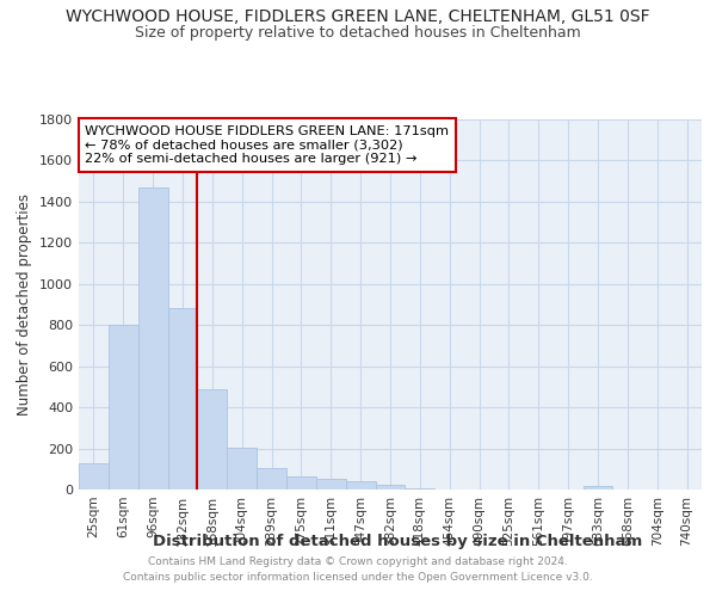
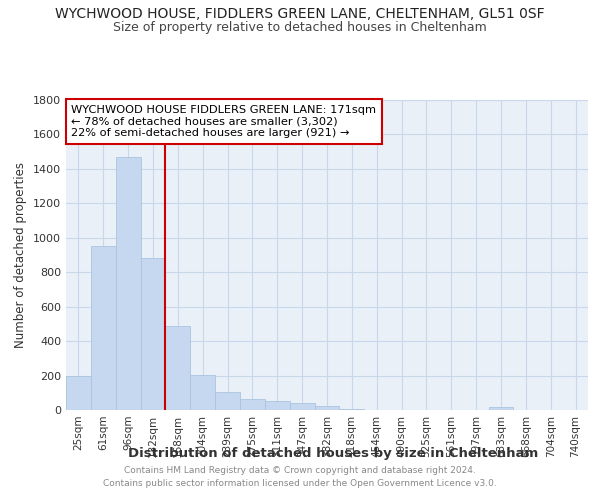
25sqm: 130 -> 200
61sqm: 800 -> 950
